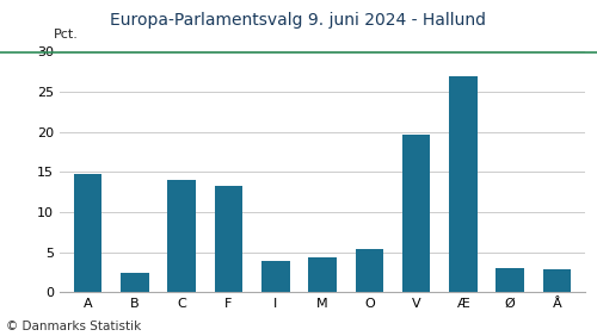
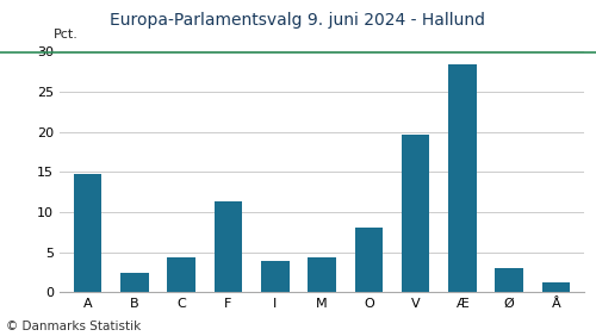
C: 14.0 -> 4.3
F: 13.2 -> 11.3
O: 5.4 -> 8.1
Æ: 27.0 -> 28.4
Å: 2.8 -> 1.3
